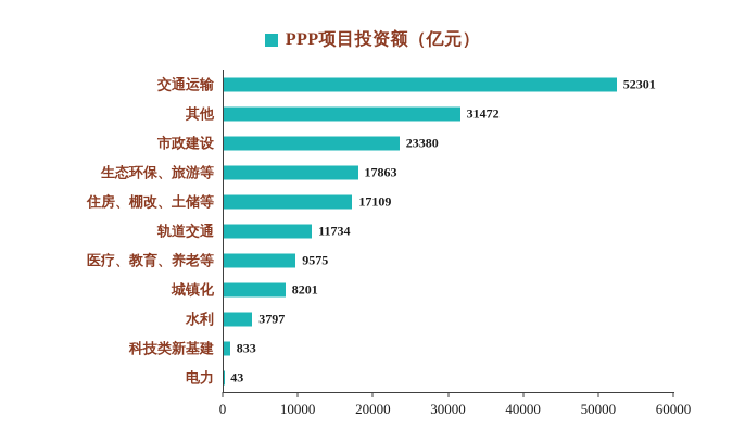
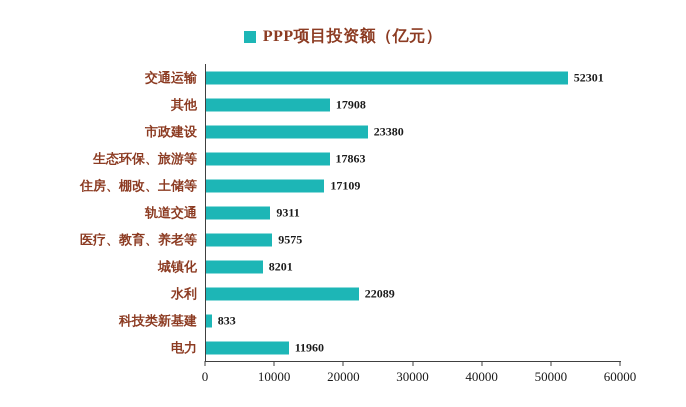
其他: 31472 -> 17908
轨道交通: 11734 -> 9311
水利: 3797 -> 22089
电力: 43 -> 11960
